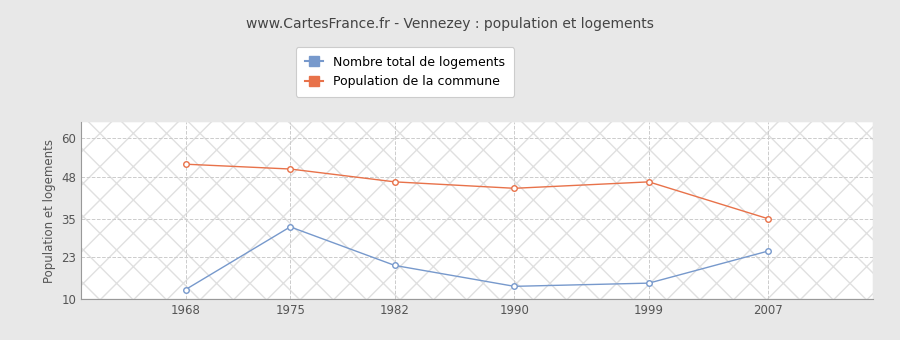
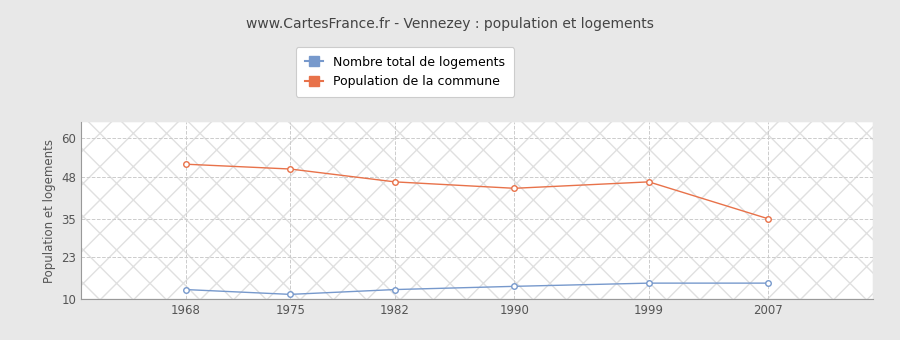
Nombre total de logements/1975: 32.5 -> 11.5
Nombre total de logements/1982: 20.5 -> 13.0
Nombre total de logements/2007: 25.0 -> 15.0
